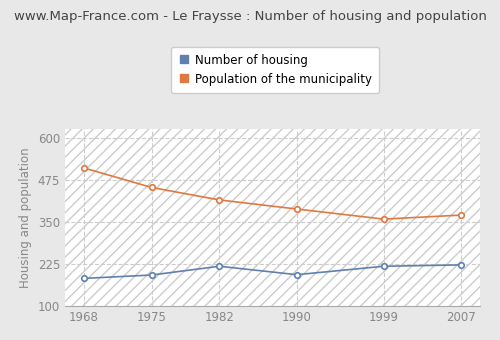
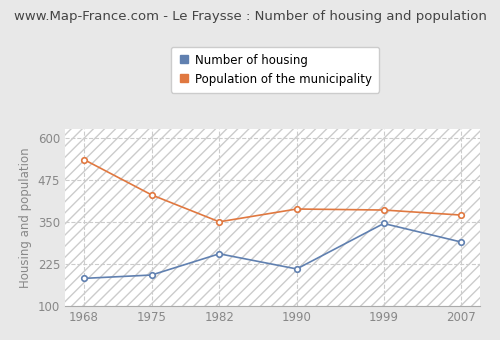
Population of the municipality/1968: 510 -> 535
Population of the municipality/1975: 452 -> 430
Number of housing/1982: 218 -> 255
Population of the municipality/1982: 415 -> 350
Number of housing/1990: 193 -> 210
Number of housing/1999: 218 -> 345
Population of the municipality/1999: 358 -> 385
Number of housing/2007: 222 -> 290
